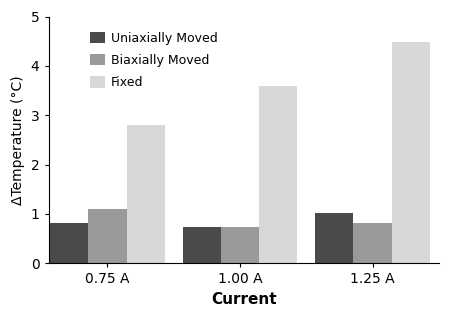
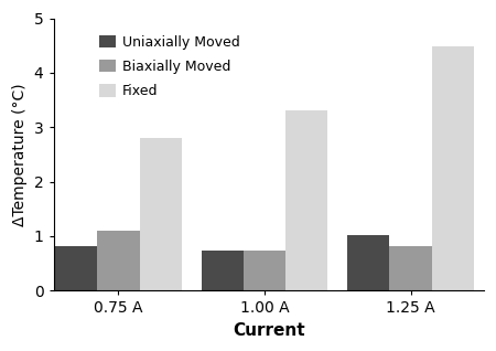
Fixed/1.00 A: 3.60 -> 3.30
